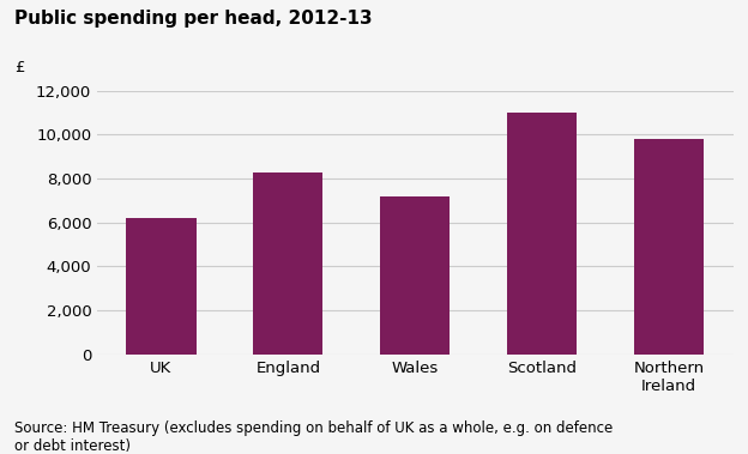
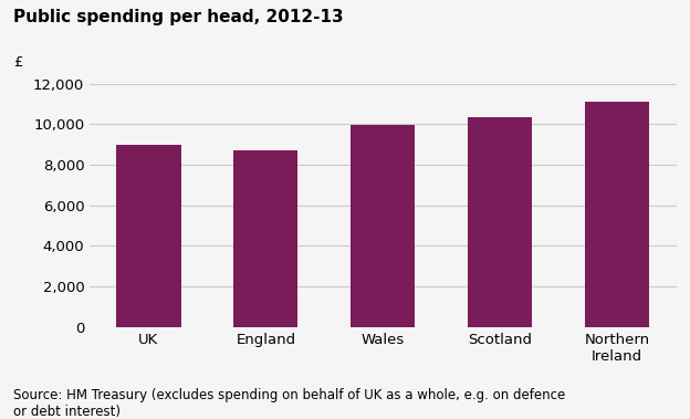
UK: 6,200 -> 9,000
England: 8,300 -> 8,700
Wales: 7,200 -> 10,000
Scotland: 11,000 -> 10,400
Northern Ireland: 9,800 -> 11,100
